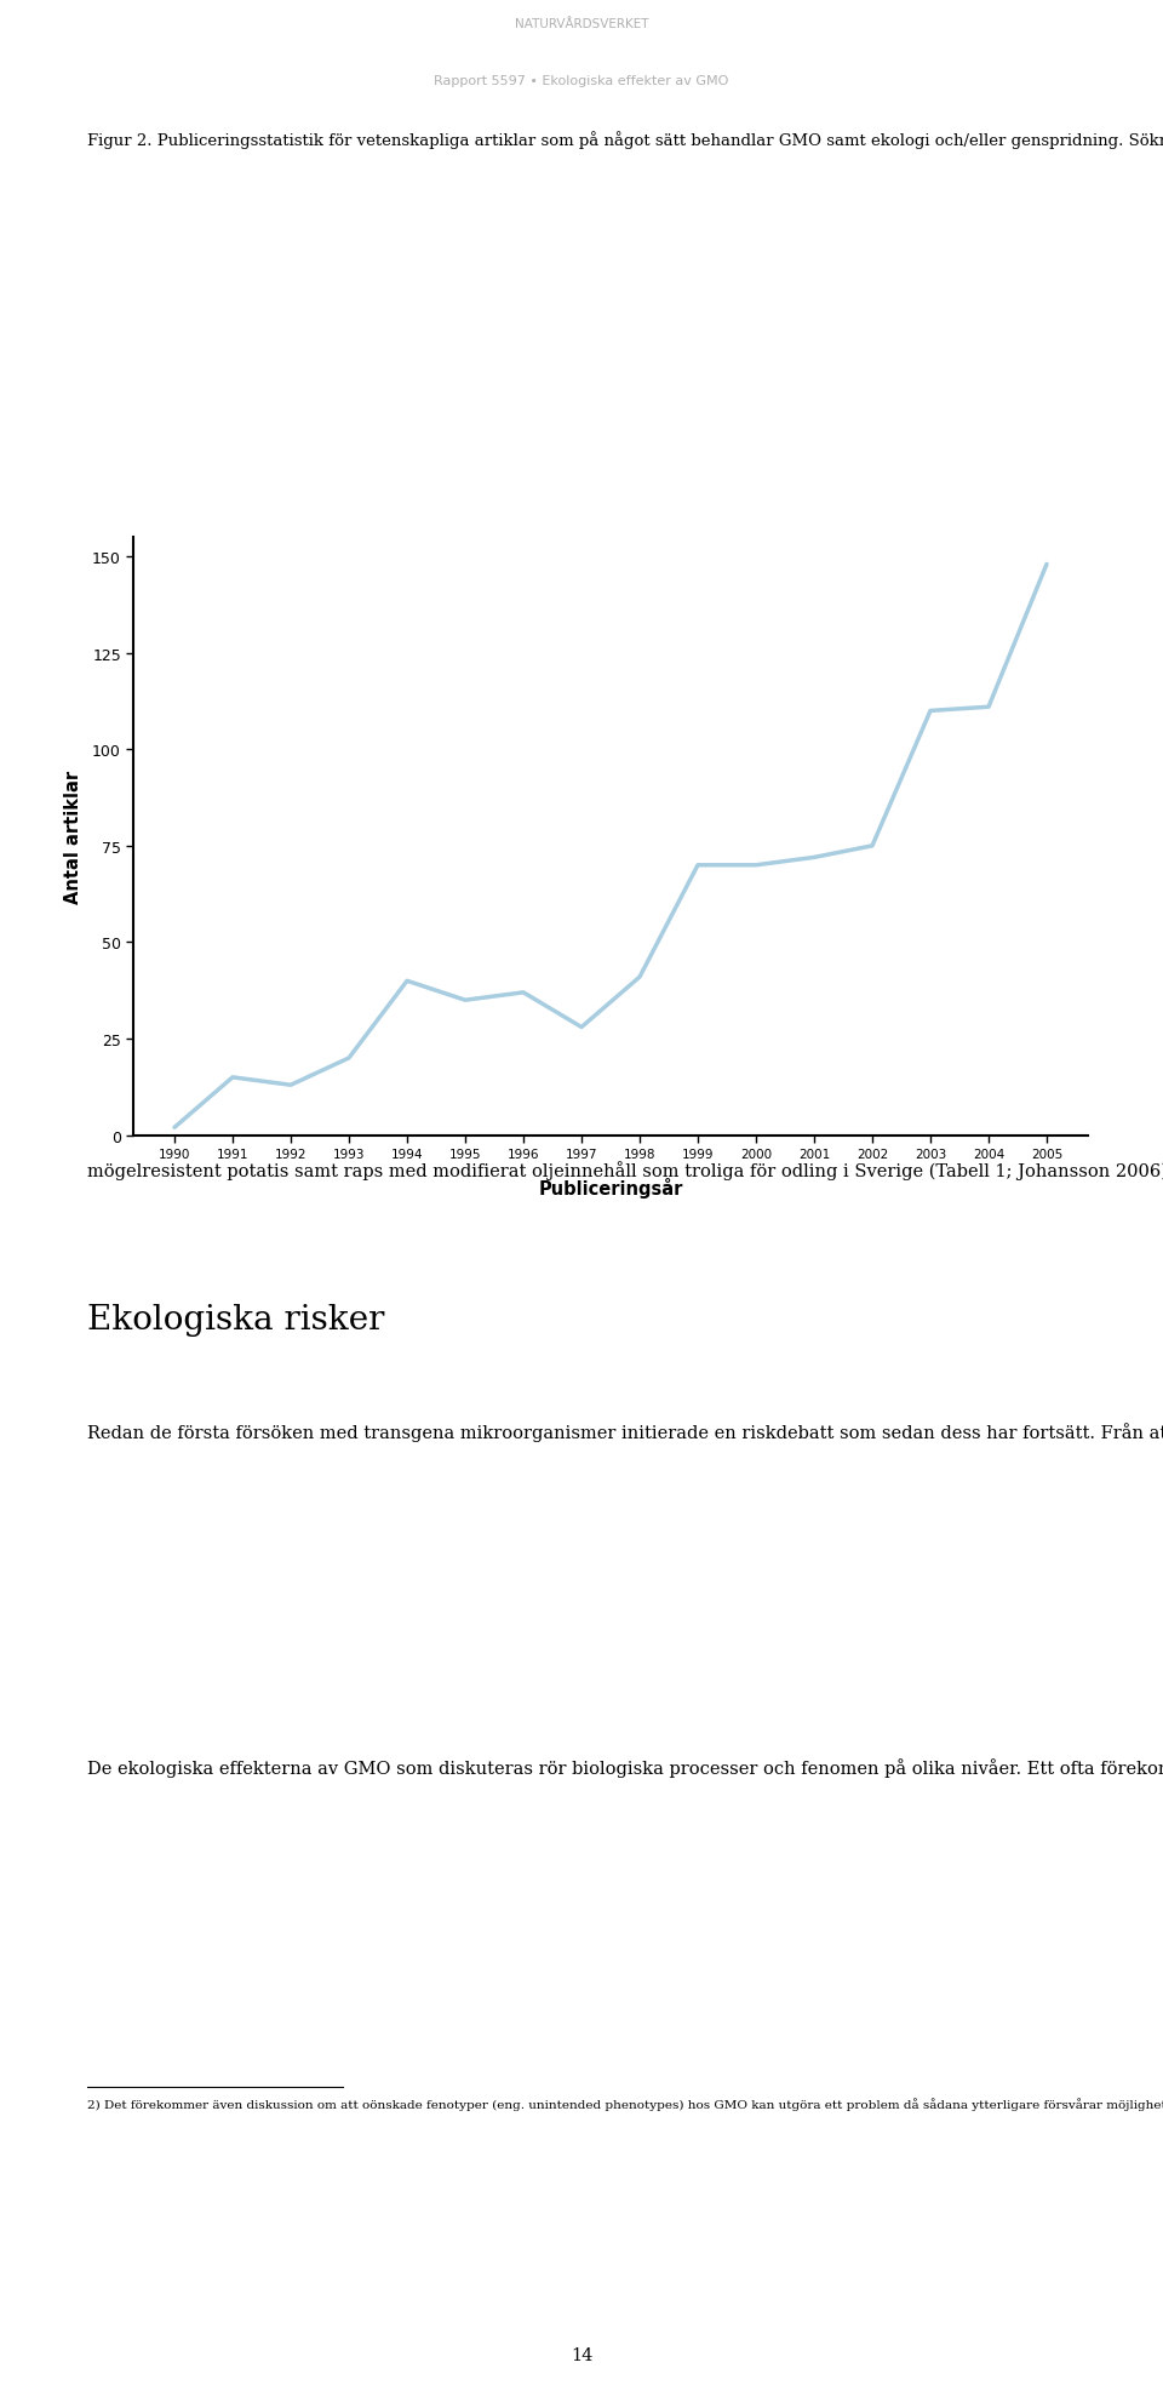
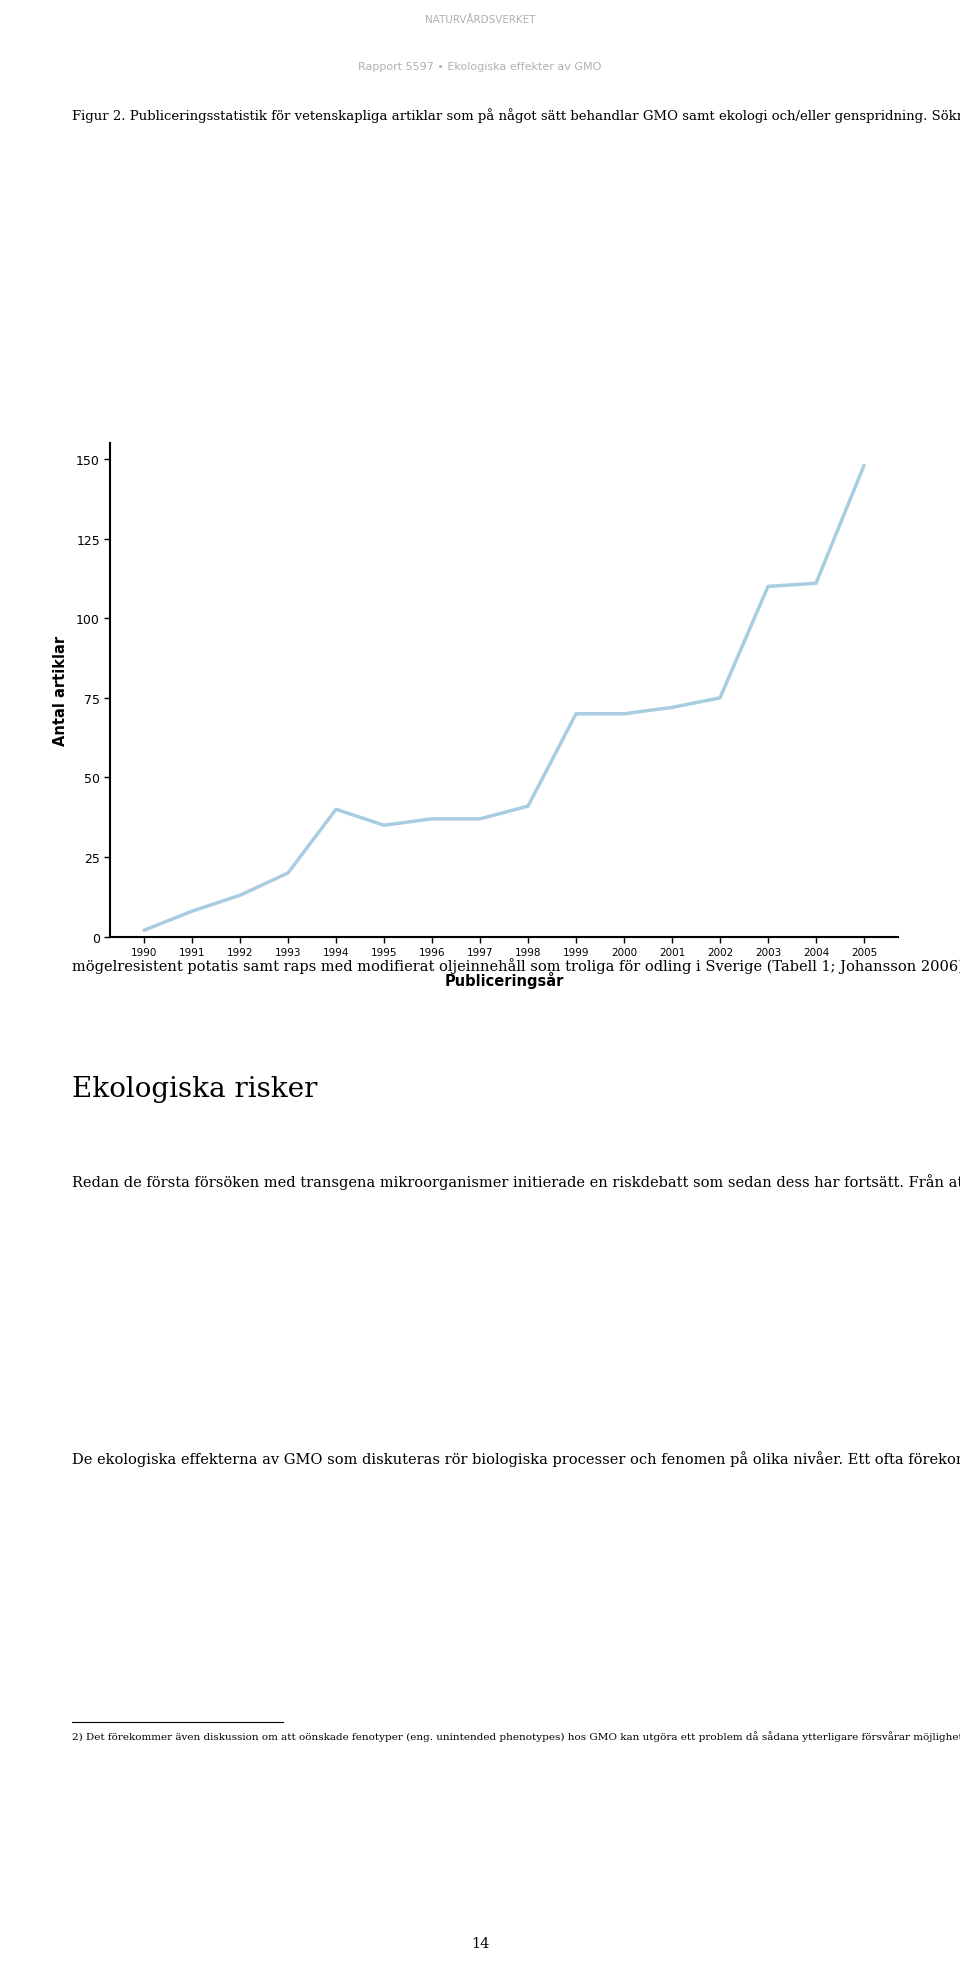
1991: 15 -> 8
1997: 28 -> 37
